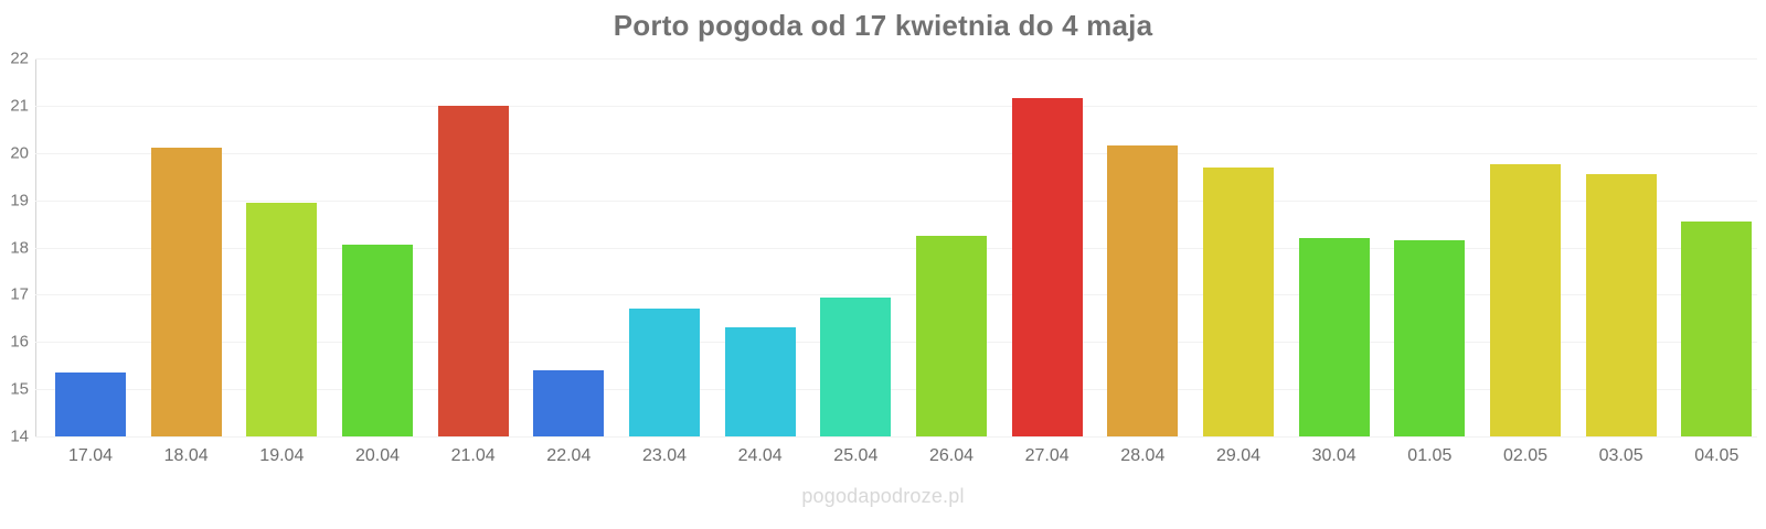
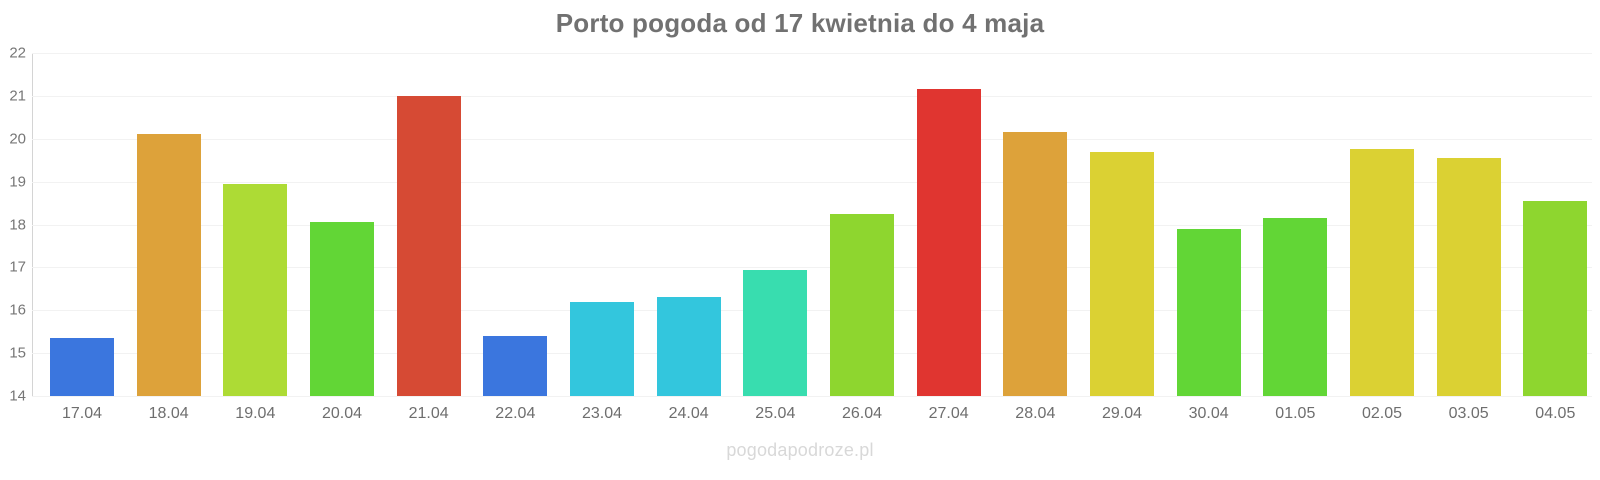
23.04: 16.7 -> 16.2
30.04: 18.2 -> 17.9
